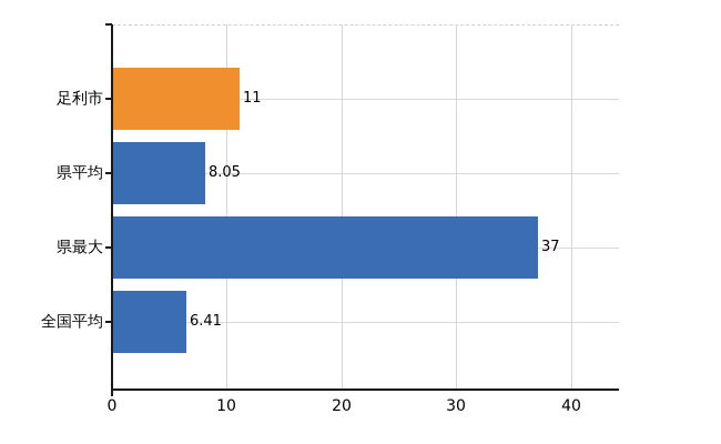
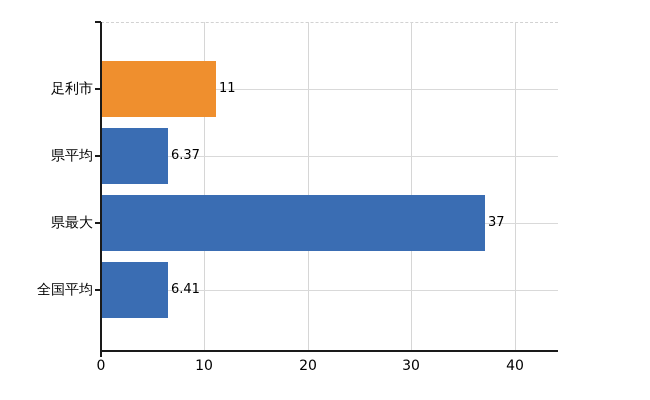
県平均: 8.05 -> 6.37
